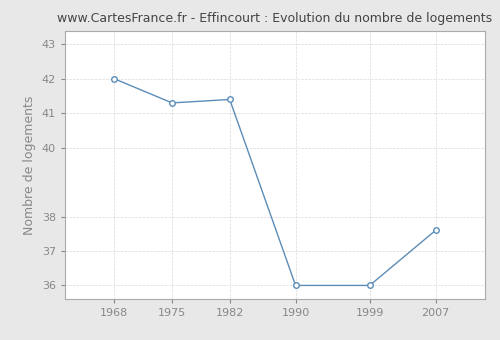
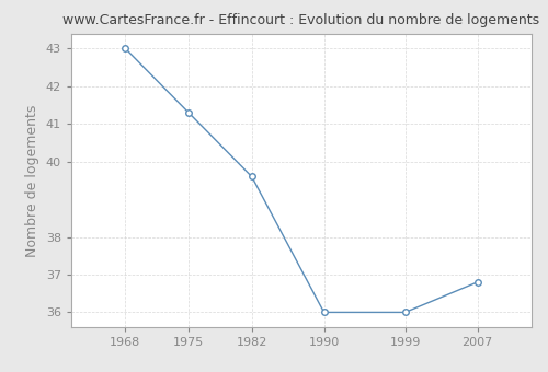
1968: 42.0 -> 43.0
1982: 41.4 -> 39.6
2007: 37.6 -> 36.8
